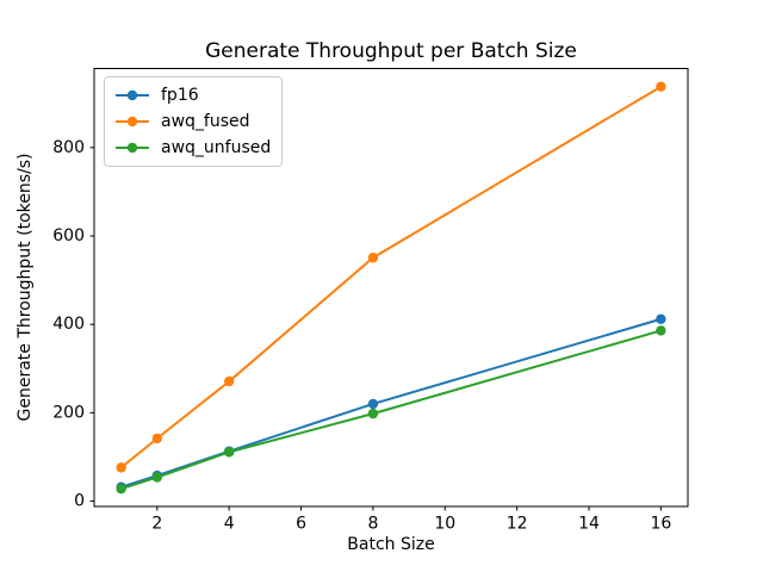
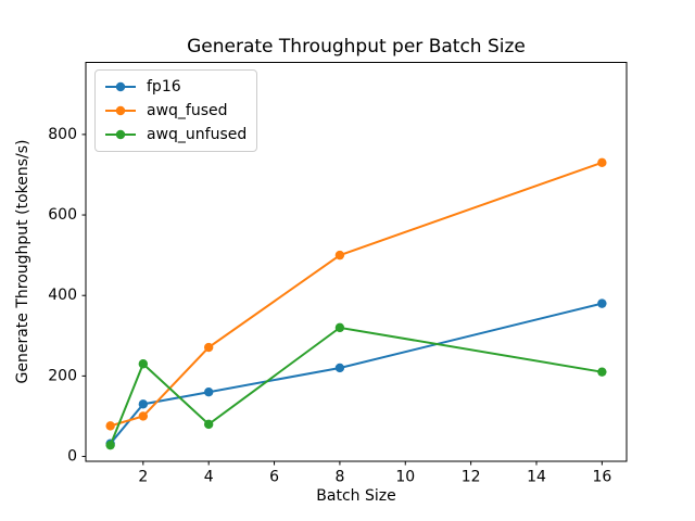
fp16/2: 60 -> 130
awq_fused/2: 140 -> 100
awq_unfused/2: 50 -> 230
fp16/4: 110 -> 160
awq_unfused/4: 110 -> 80
awq_fused/8: 550 -> 500
awq_unfused/8: 200 -> 320
fp16/16: 410 -> 380
awq_fused/16: 940 -> 730
awq_unfused/16: 390 -> 210
